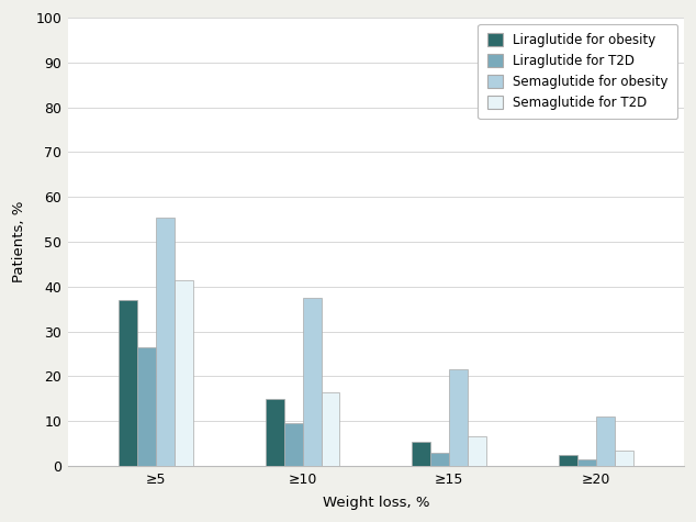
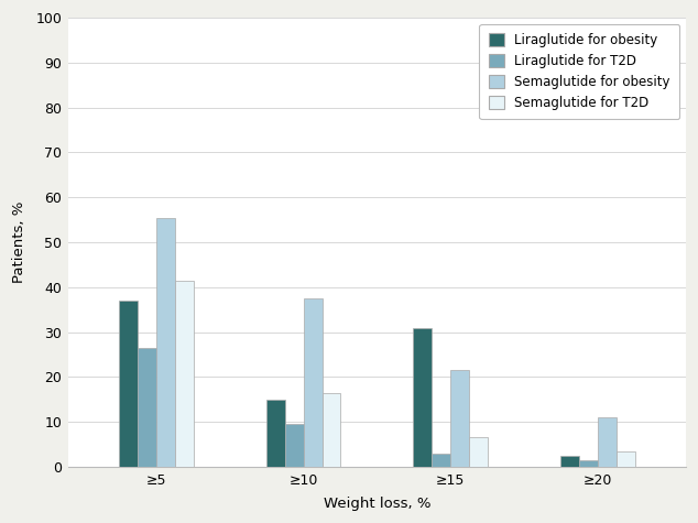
Liraglutide for obesity/≥15: 5.5 -> 31.0
